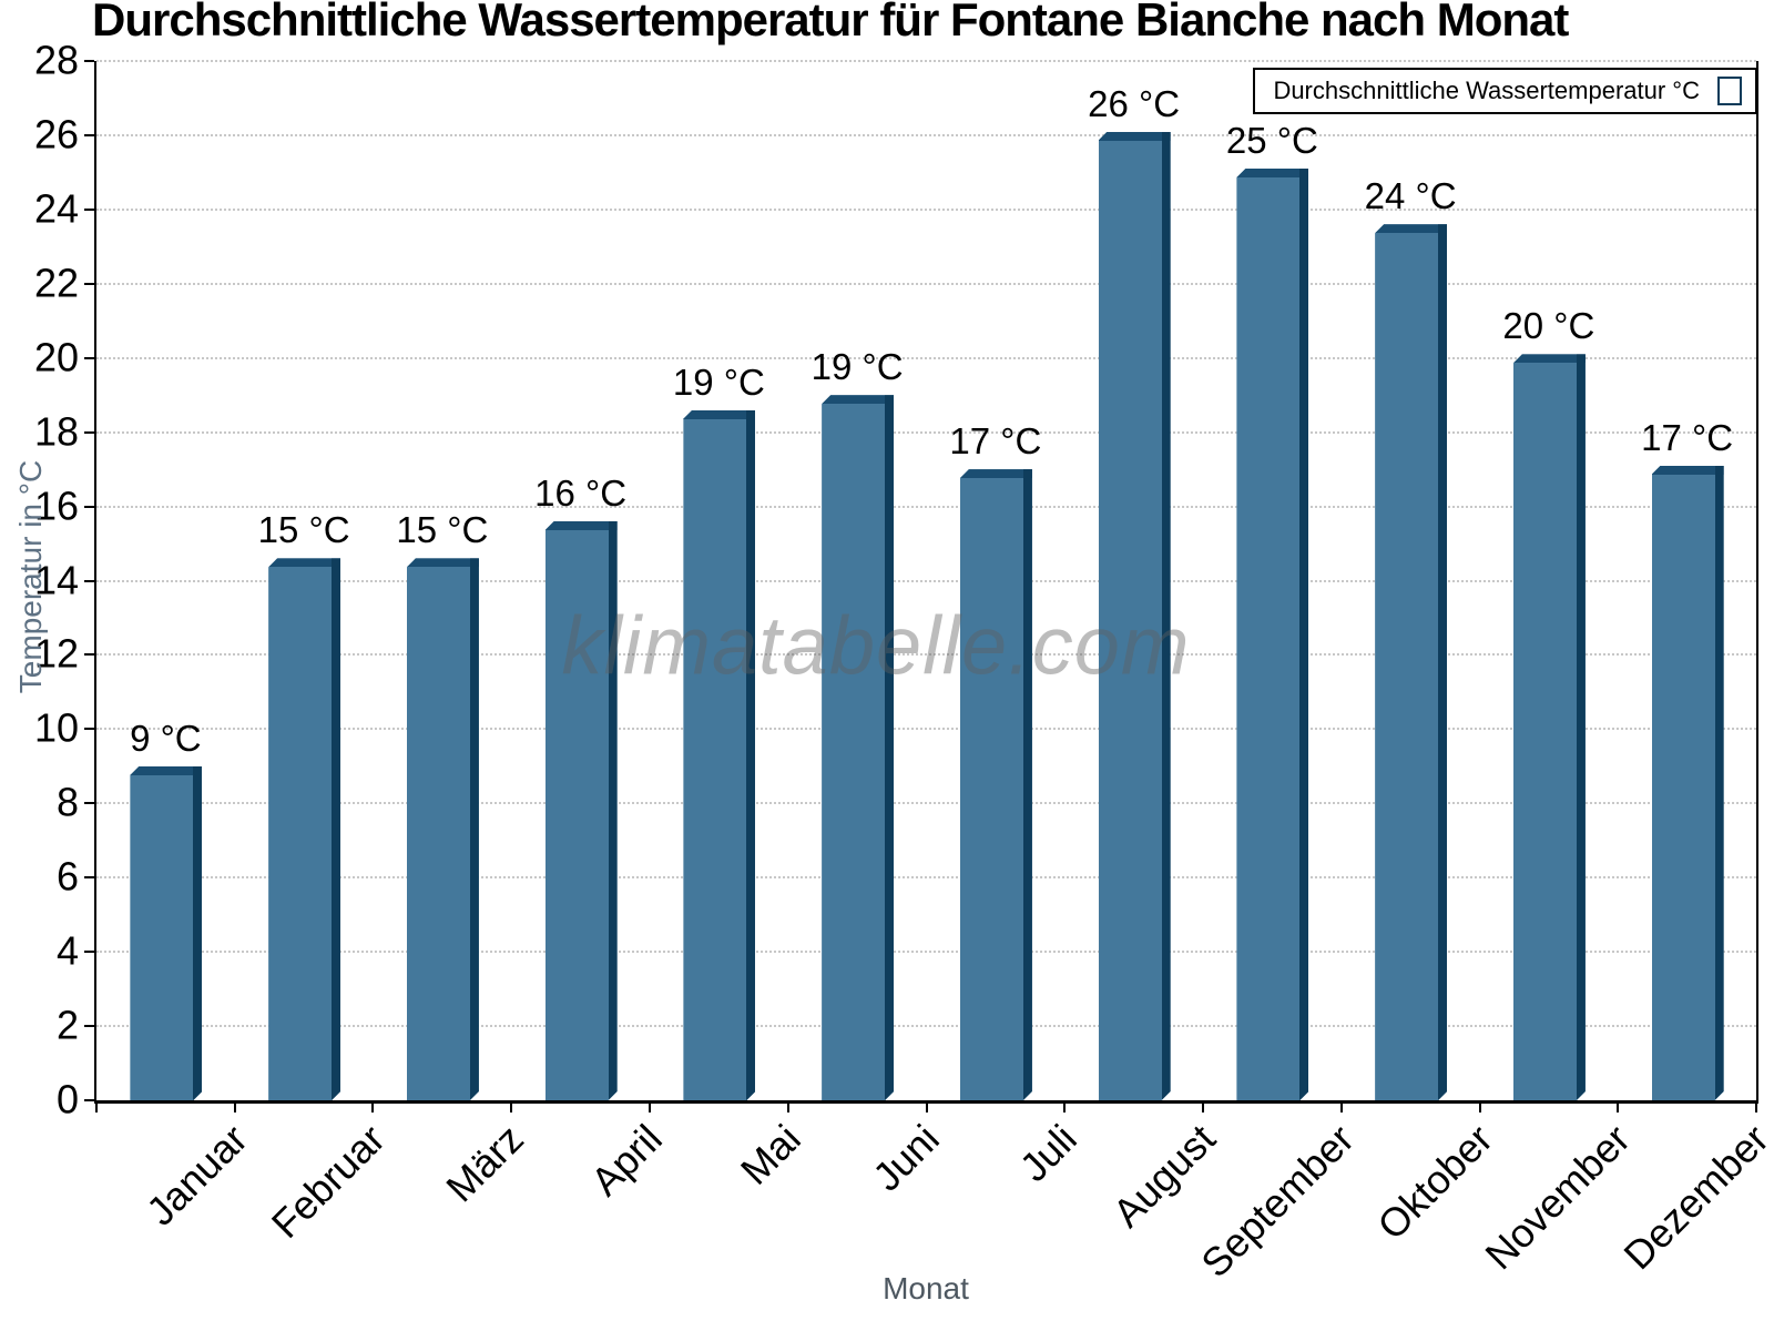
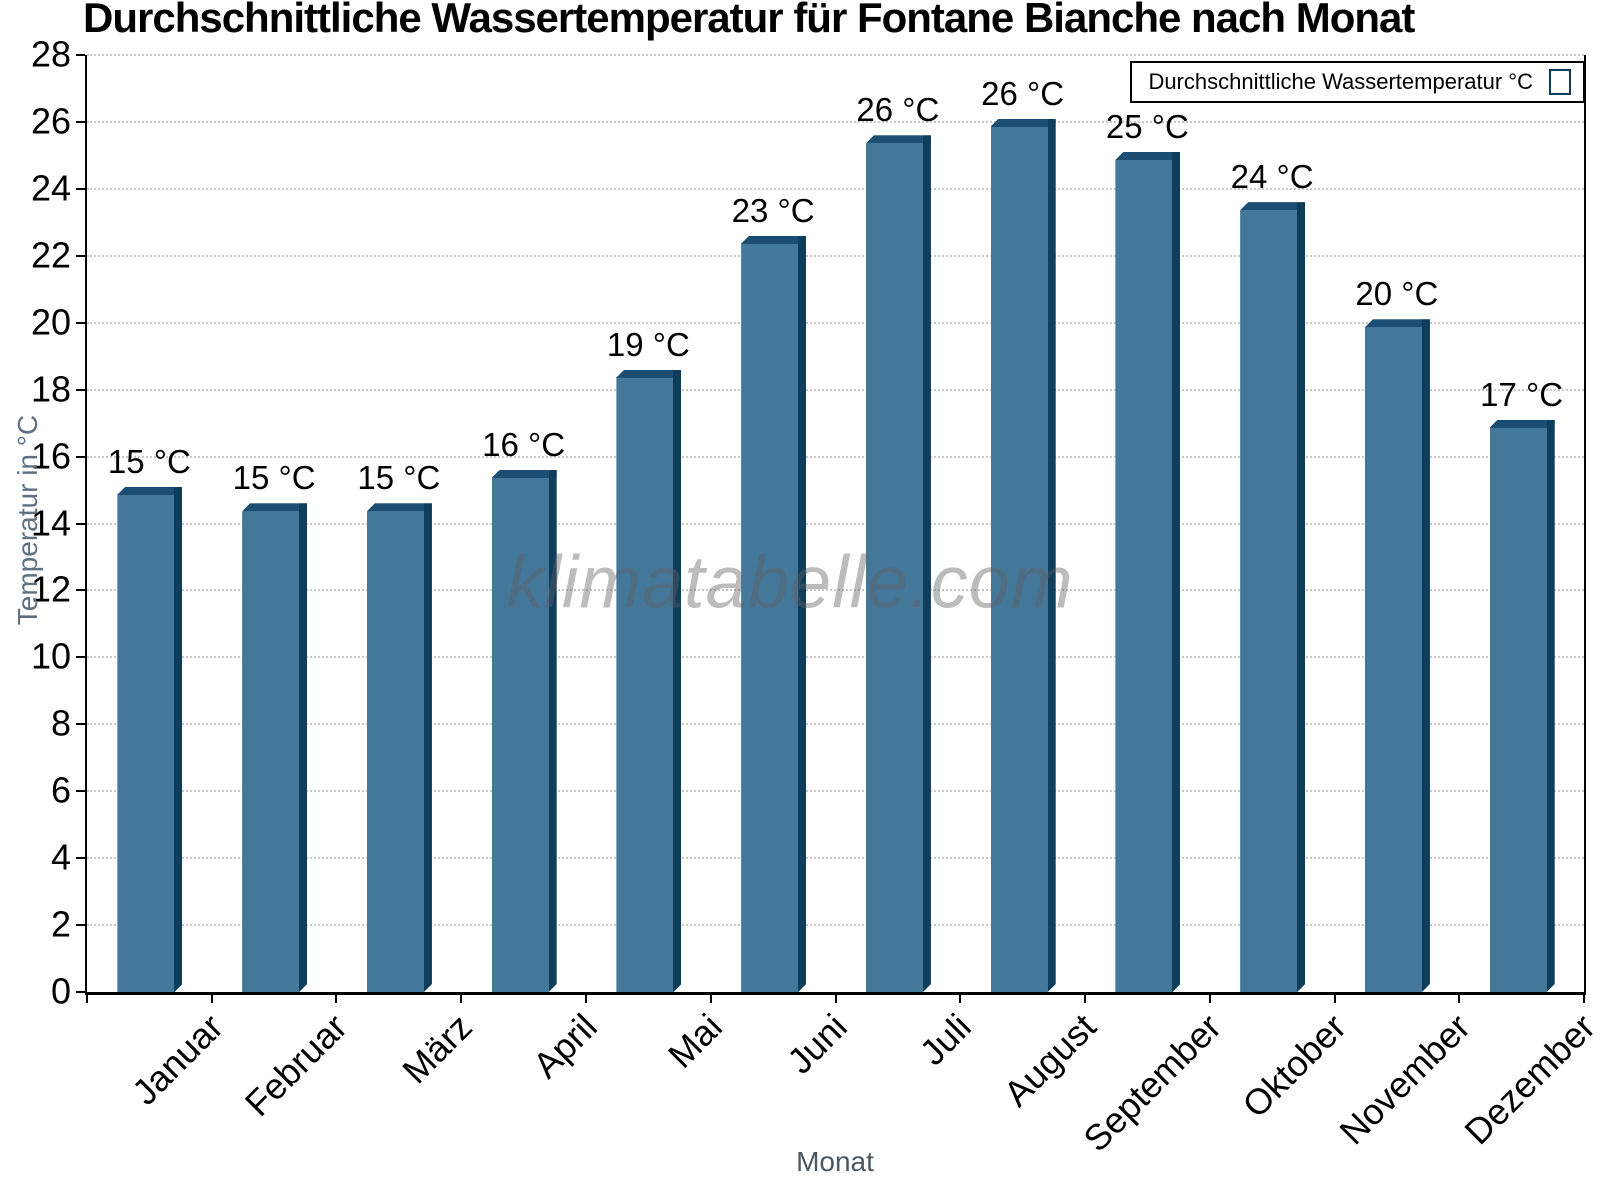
Januar: 9 -> 15
Juni: 19 -> 23
Juli: 17 -> 26
